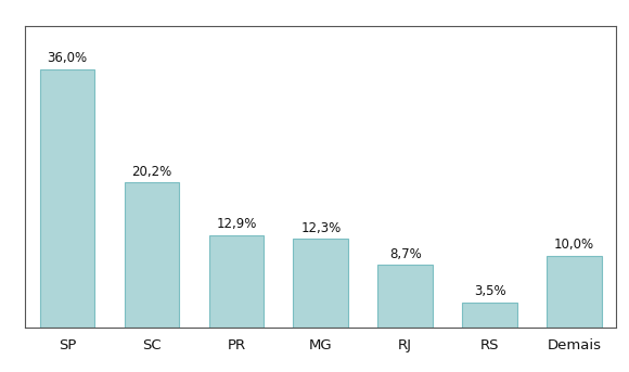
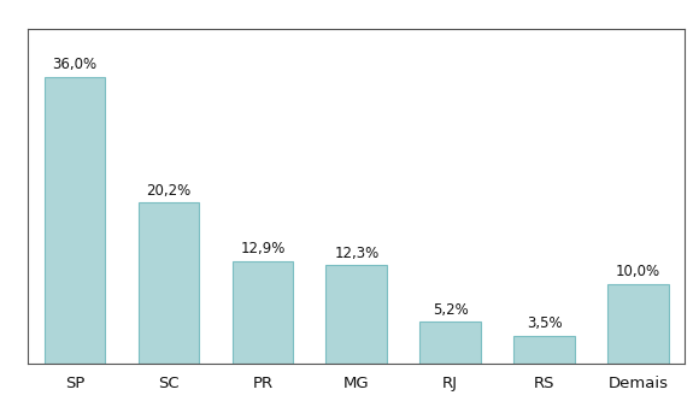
RJ: 8,7% -> 5,2%
